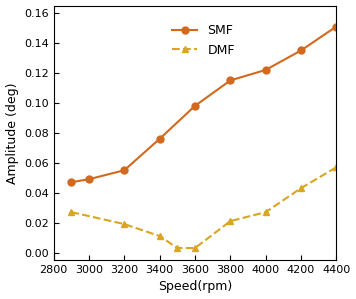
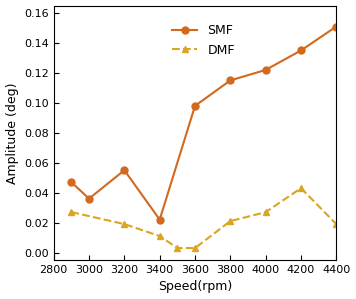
SMF/3000: 0.049 -> 0.036
SMF/3400: 0.076 -> 0.022
DMF/4400: 0.057 -> 0.019
